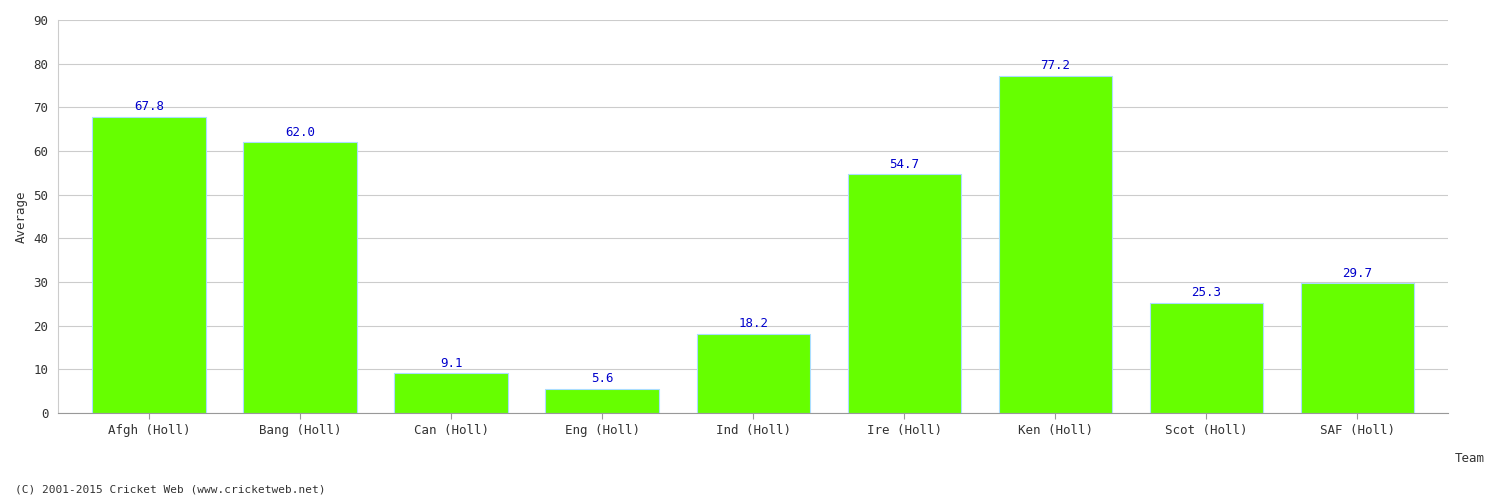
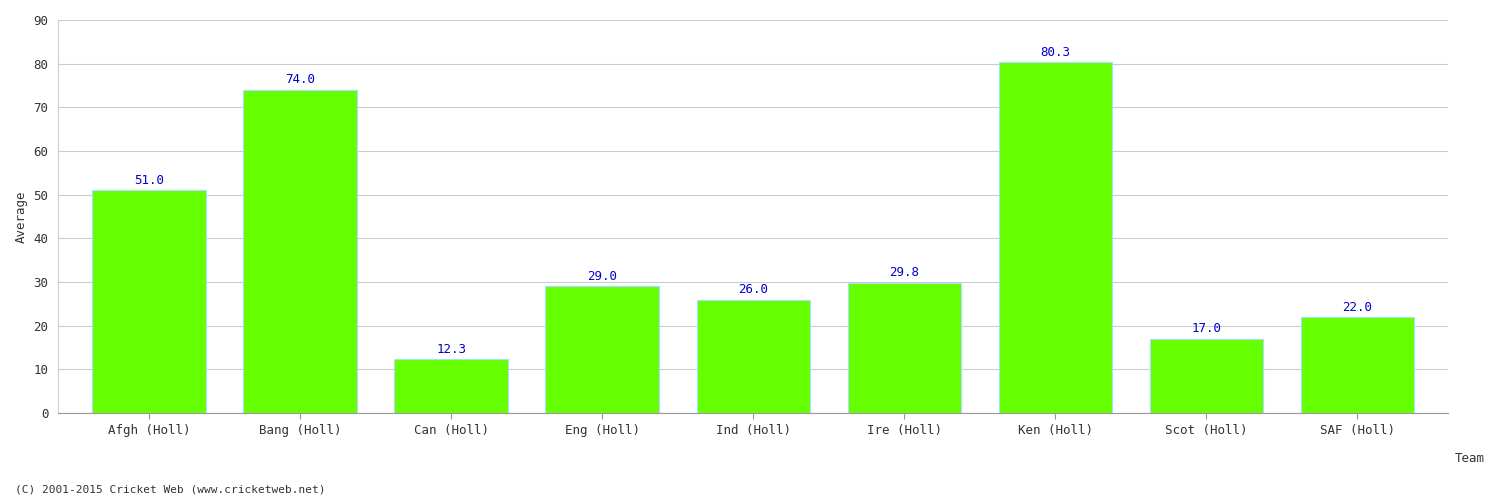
Afgh (Holl): 67.8 -> 51.0
Bang (Holl): 62.0 -> 74.0
Can (Holl): 9.1 -> 12.3
Eng (Holl): 5.6 -> 29.0
Ind (Holl): 18.2 -> 26.0
Ire (Holl): 54.7 -> 29.8
Ken (Holl): 77.2 -> 80.3
Scot (Holl): 25.3 -> 17.0
SAF (Holl): 29.7 -> 22.0
